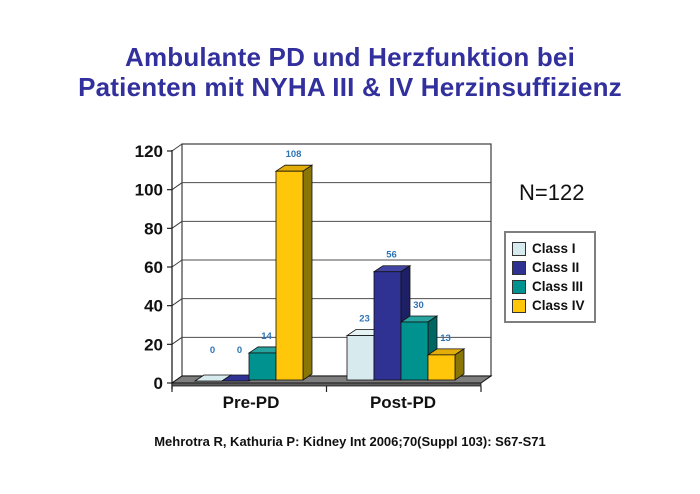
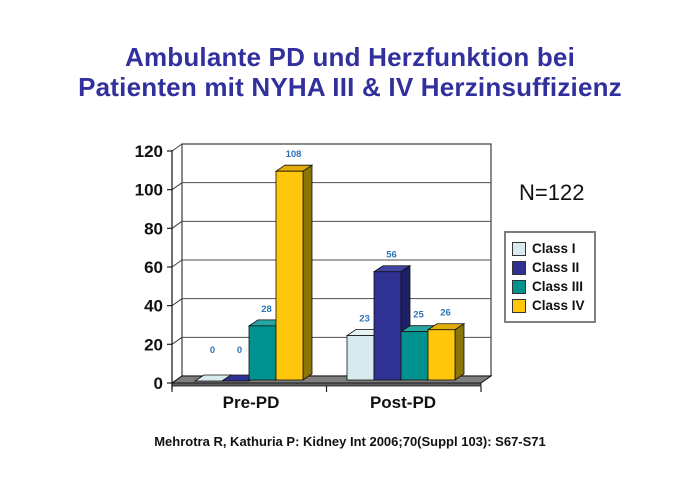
Class III/Pre-PD: 14 -> 28
Class III/Post-PD: 30 -> 25
Class IV/Post-PD: 13 -> 26
